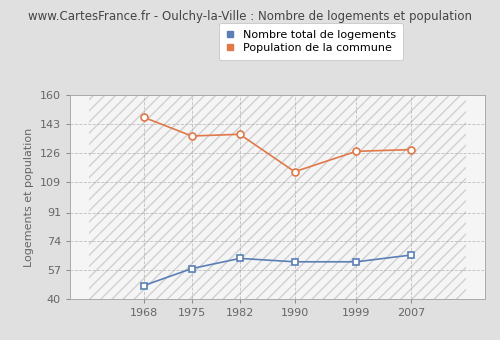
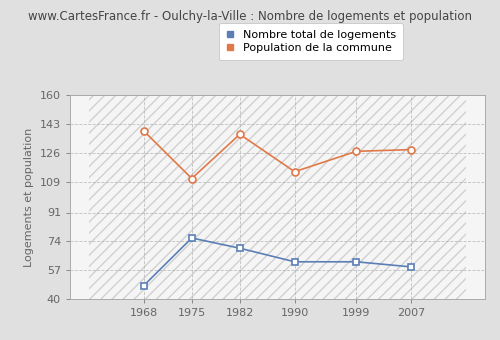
Population de la commune/1968: 147 -> 139
Nombre total de logements/1975: 58 -> 76
Population de la commune/1975: 136 -> 111
Nombre total de logements/1982: 64 -> 70
Nombre total de logements/2007: 66 -> 59
